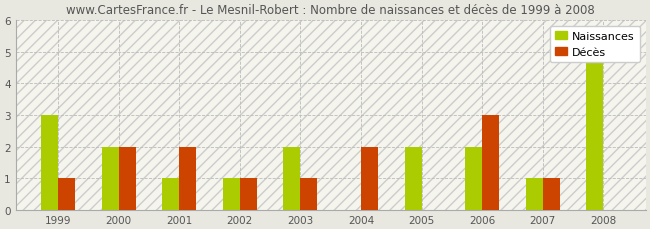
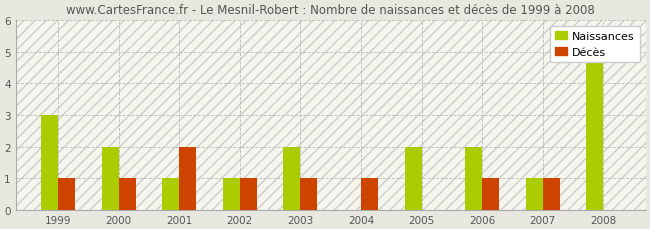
Décès/2000: 2 -> 1
Décès/2004: 2 -> 1
Décès/2006: 3 -> 1
